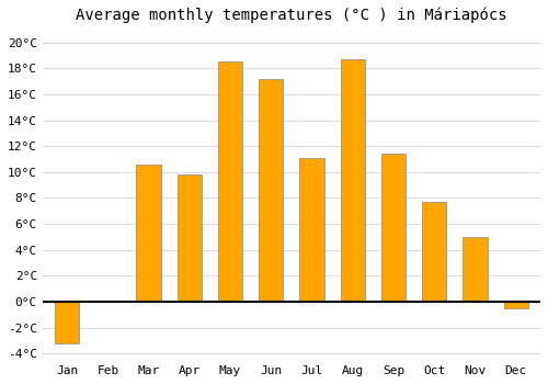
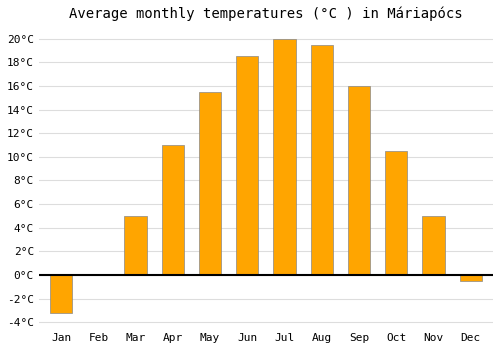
Mar: 10.6°C -> 5.0°C
Apr: 9.8°C -> 11.0°C
May: 18.5°C -> 15.5°C
Jun: 17.2°C -> 18.5°C
Jul: 11.1°C -> 20.0°C
Aug: 18.7°C -> 19.5°C
Sep: 11.4°C -> 16.0°C
Oct: 7.7°C -> 10.5°C
